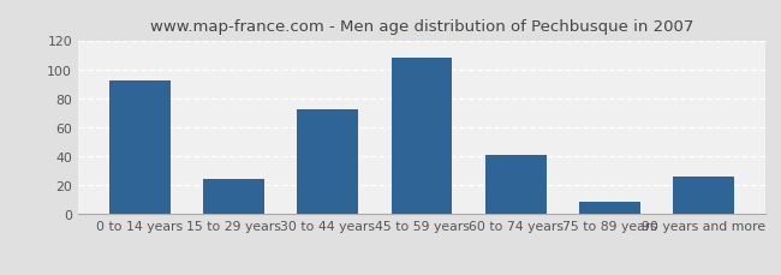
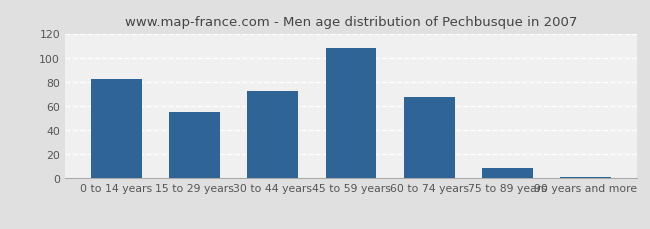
0 to 14 years: 92 -> 82
15 to 29 years: 24 -> 55
60 to 74 years: 41 -> 67
90 years and more: 26 -> 1
